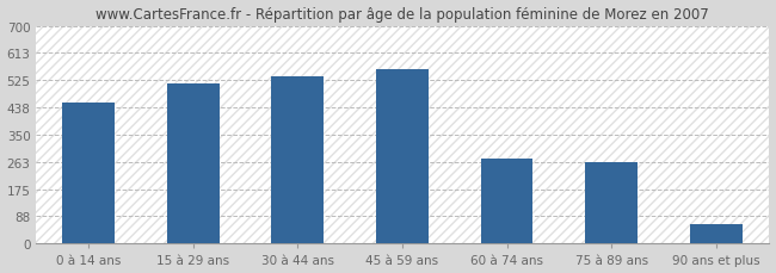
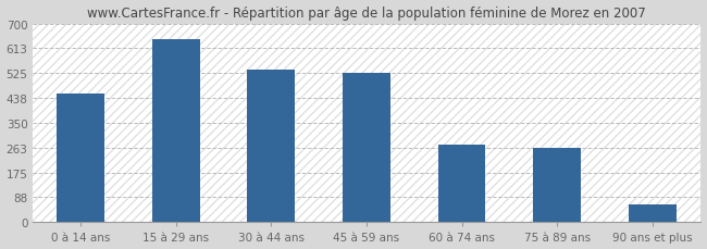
15 à 29 ans: 515 -> 646
45 à 59 ans: 560 -> 524
